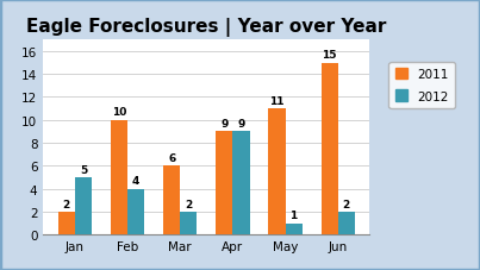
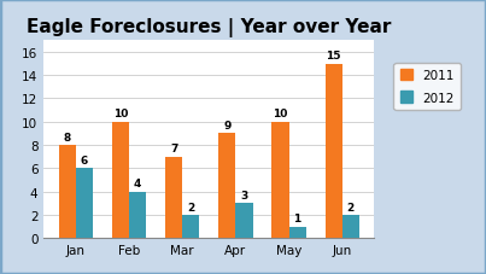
2011/Jan: 2 -> 8
2012/Jan: 5 -> 6
2011/Mar: 6 -> 7
2012/Apr: 9 -> 3
2011/May: 11 -> 10
